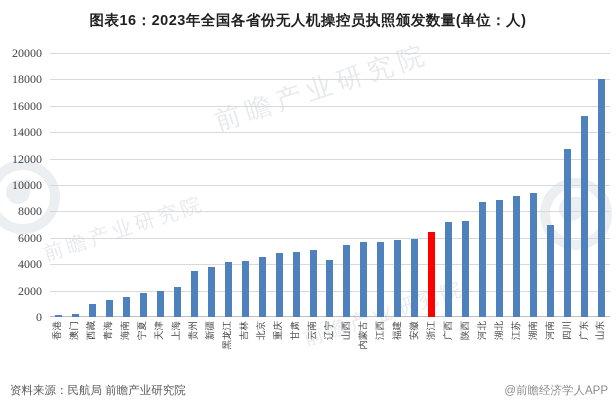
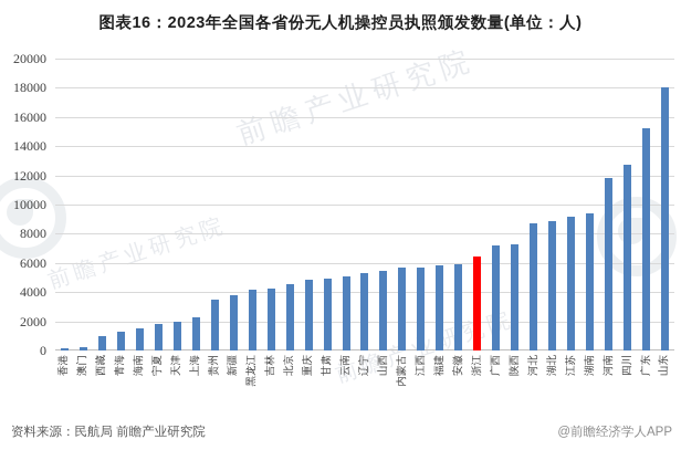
辽宁: 4300 -> 5300
河南: 7000 -> 11800
